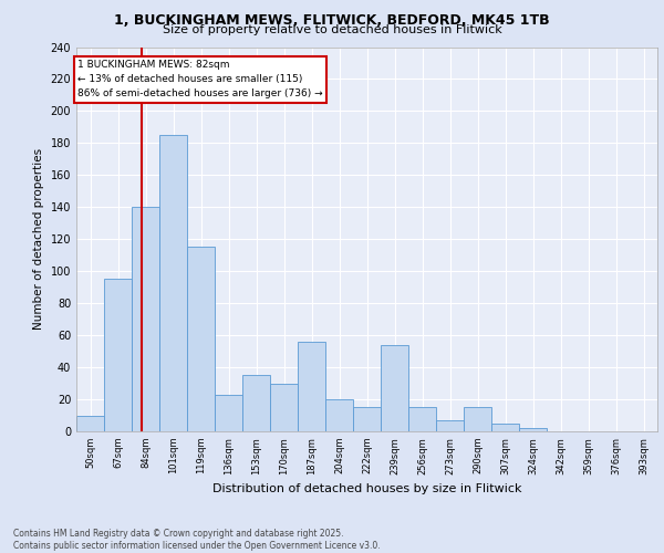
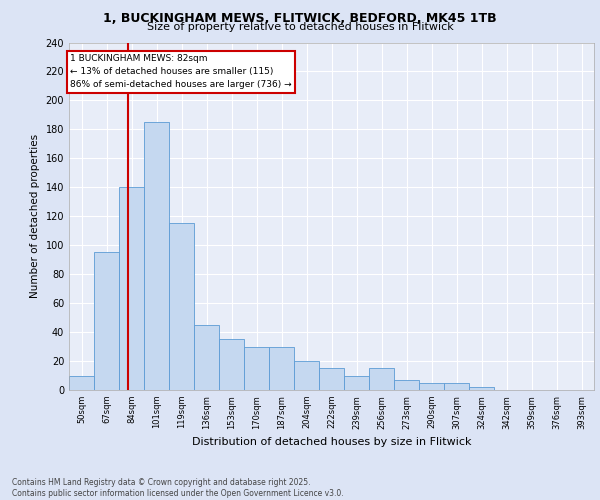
136sqm: 23 -> 45
187sqm: 56 -> 30
239sqm: 54 -> 10
290sqm: 15 -> 5
